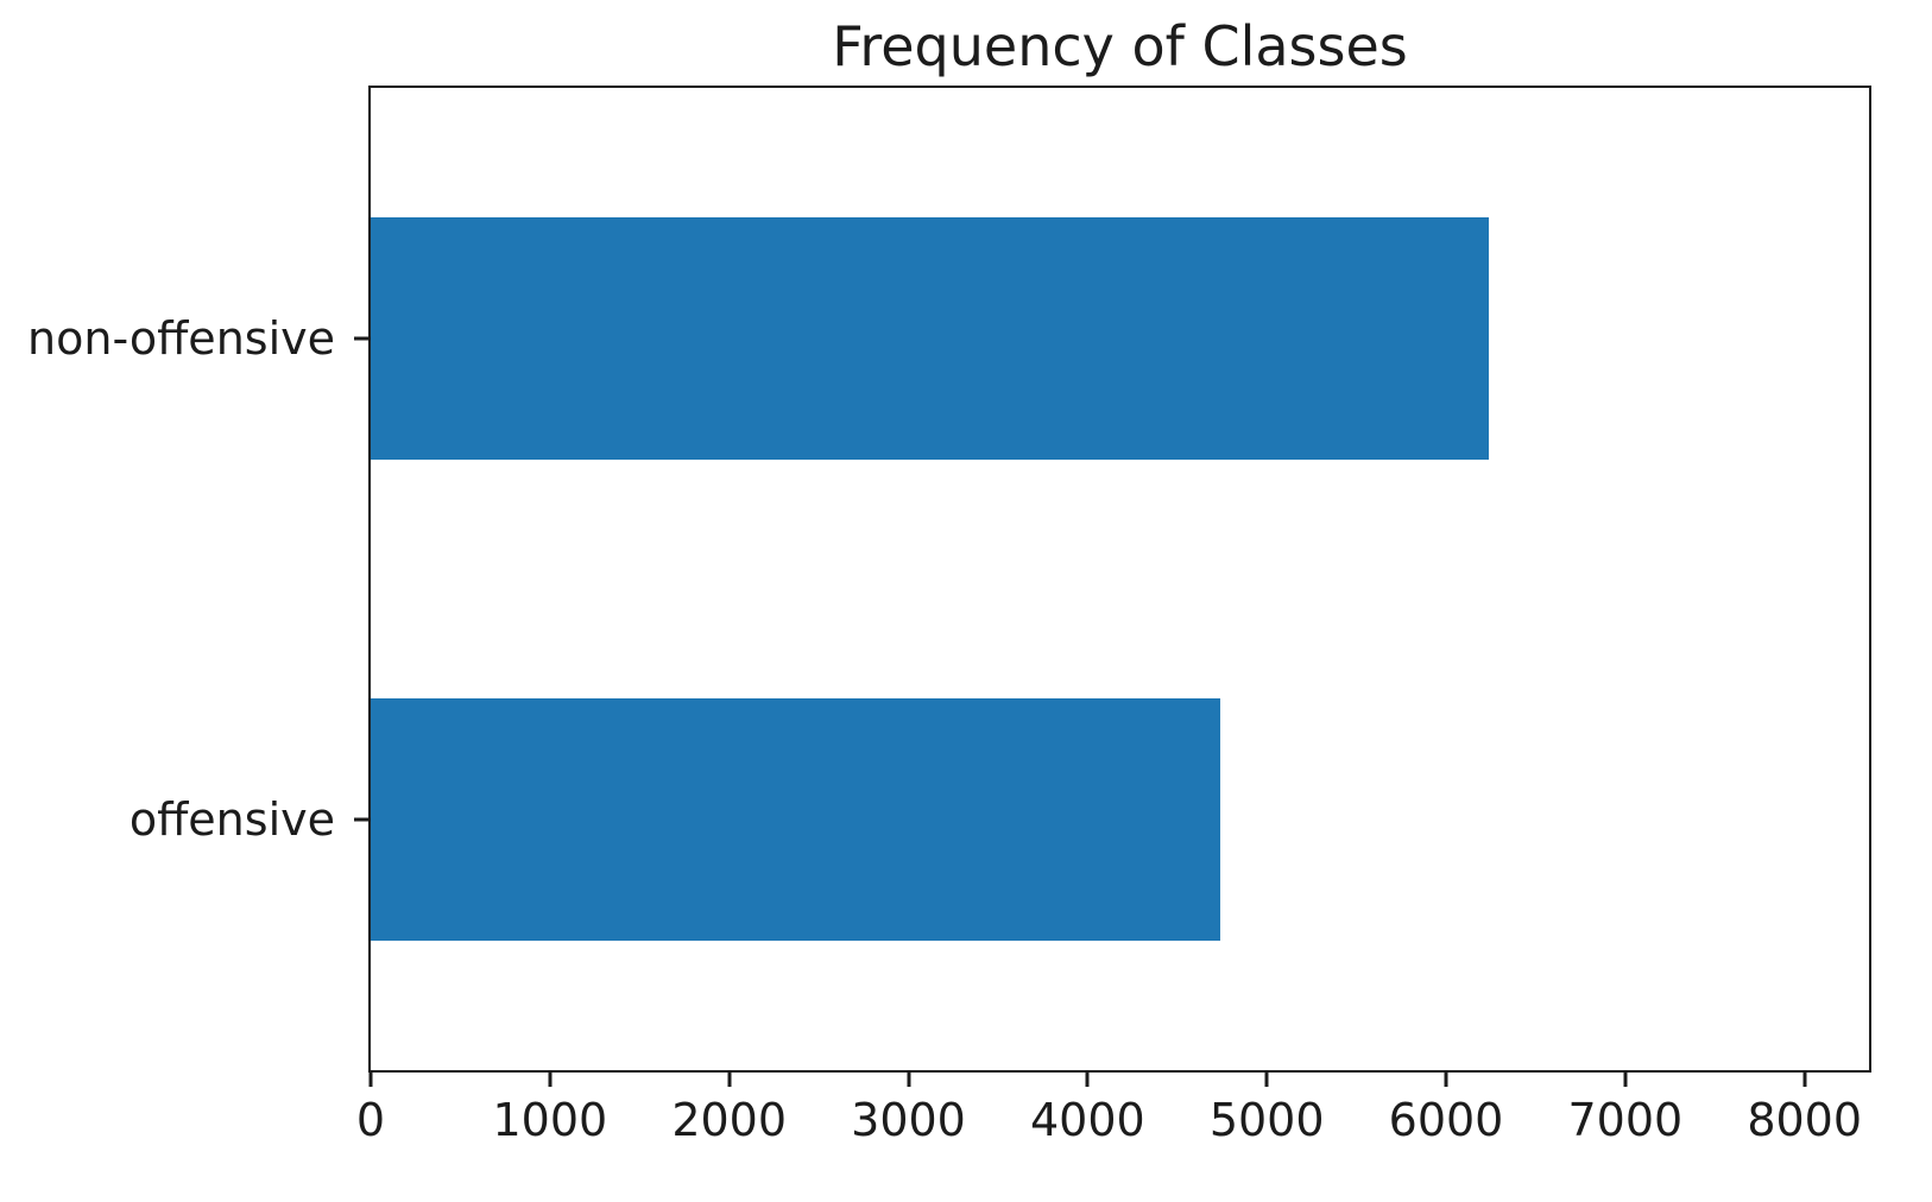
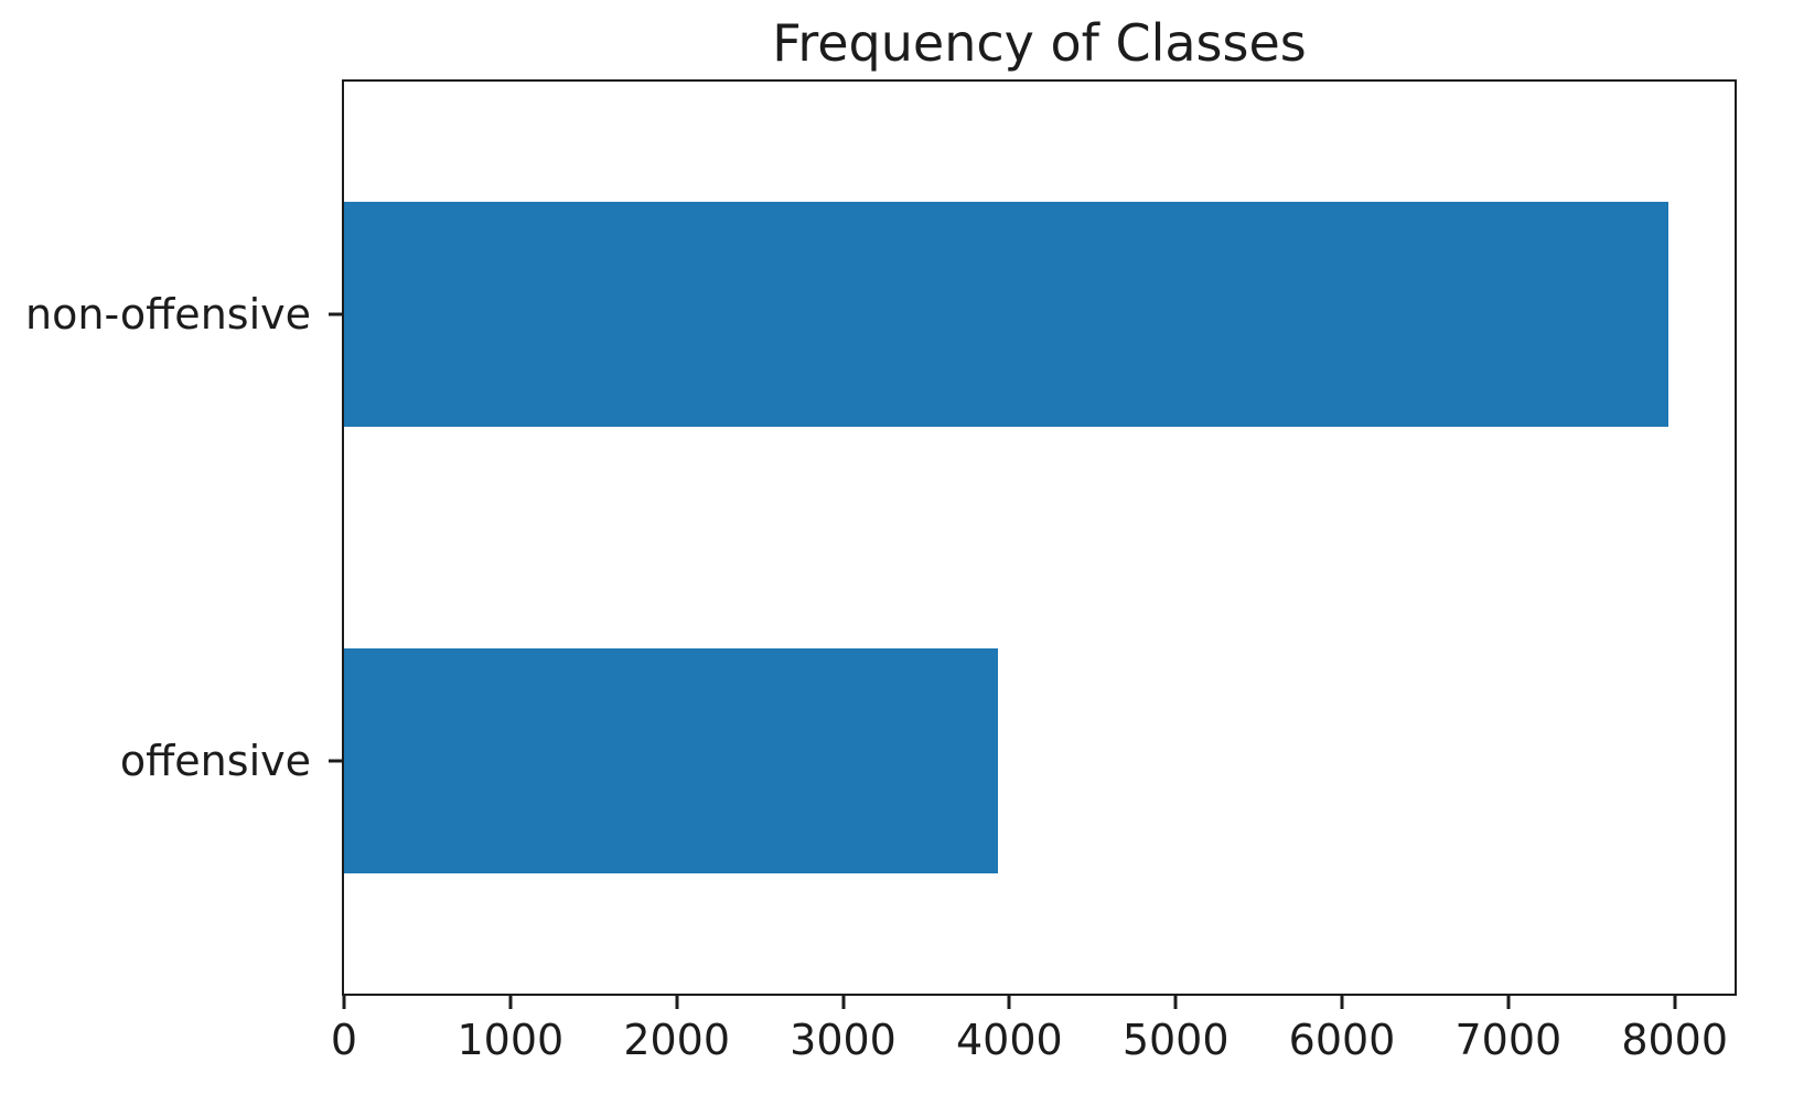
non-offensive: 6240 -> 7960
offensive: 4740 -> 3930
